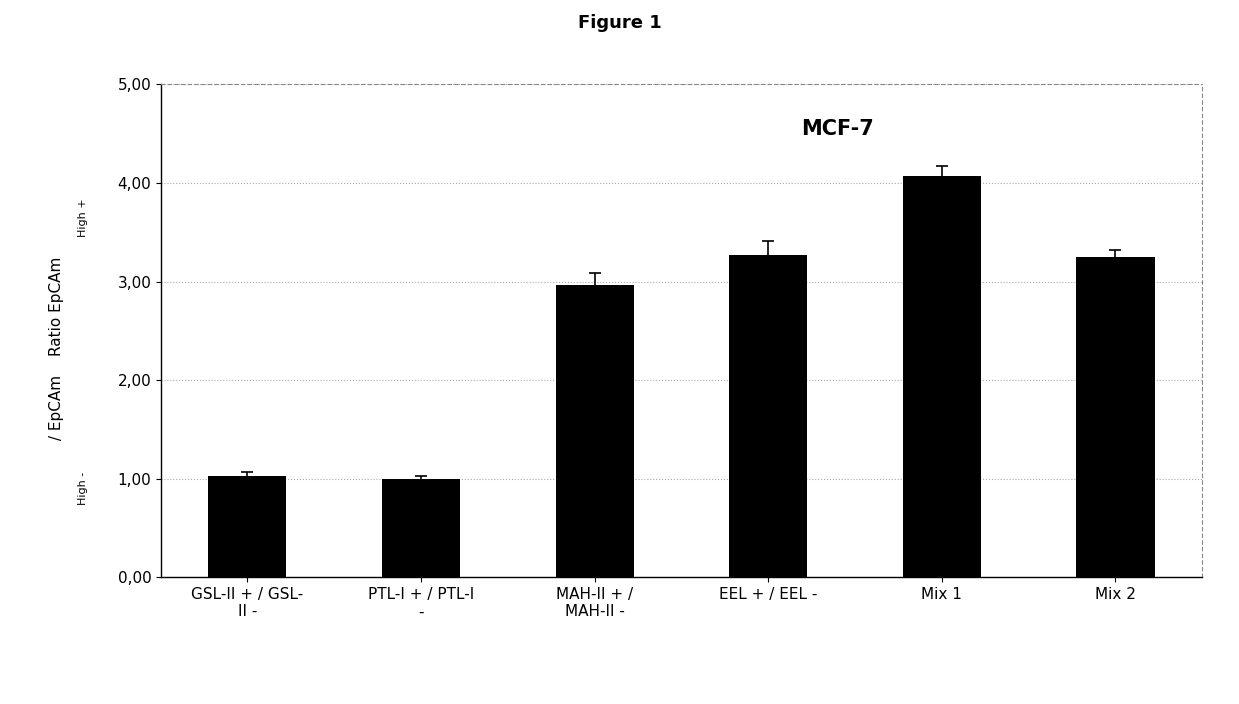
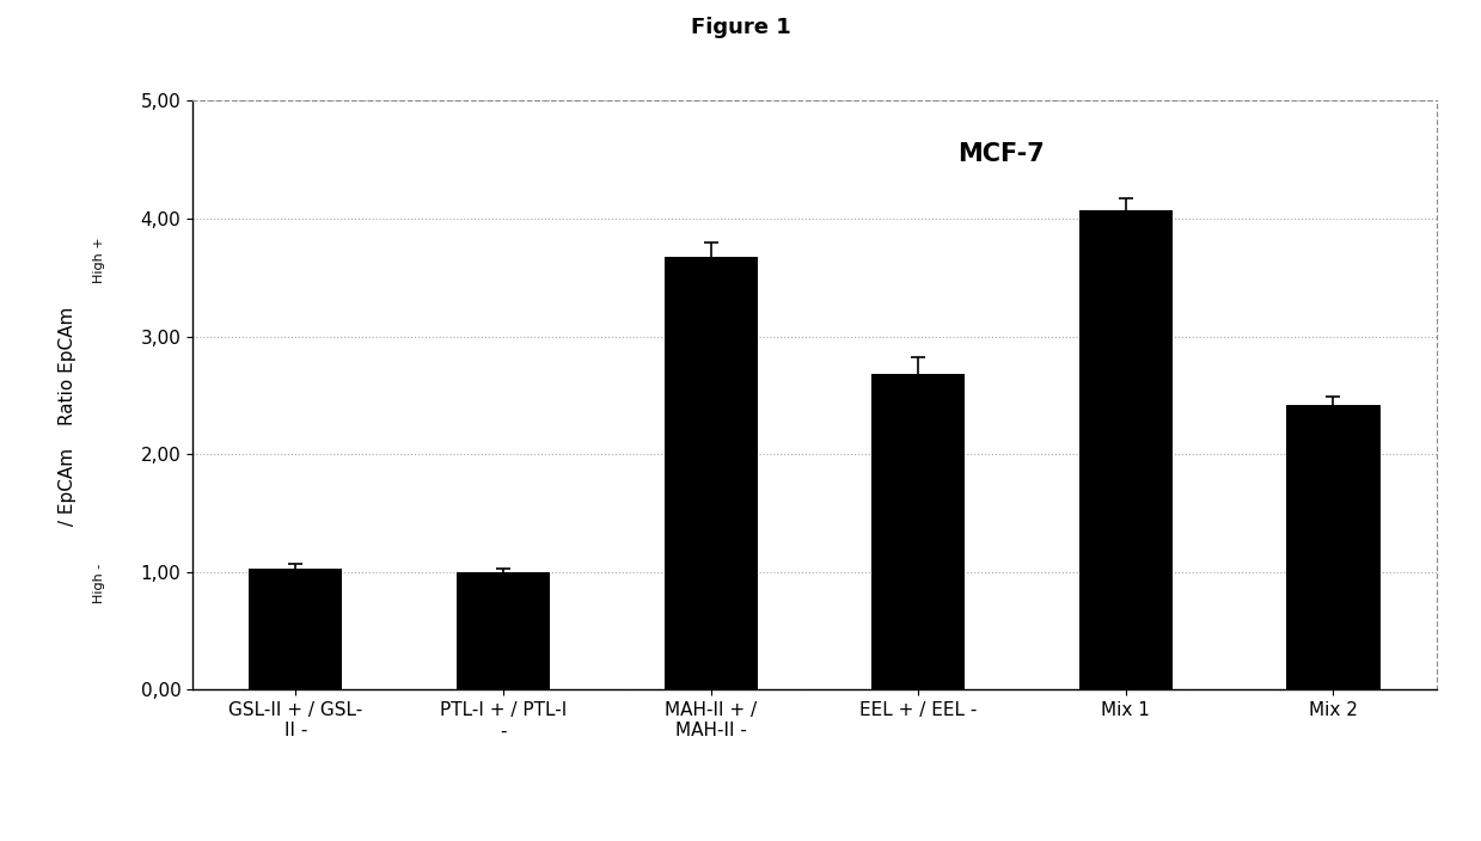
MAH-II + / MAH-II -: 2,97 -> 3,68
EEL + / EEL -: 3,27 -> 2,68
Mix 2: 3,25 -> 2,42
